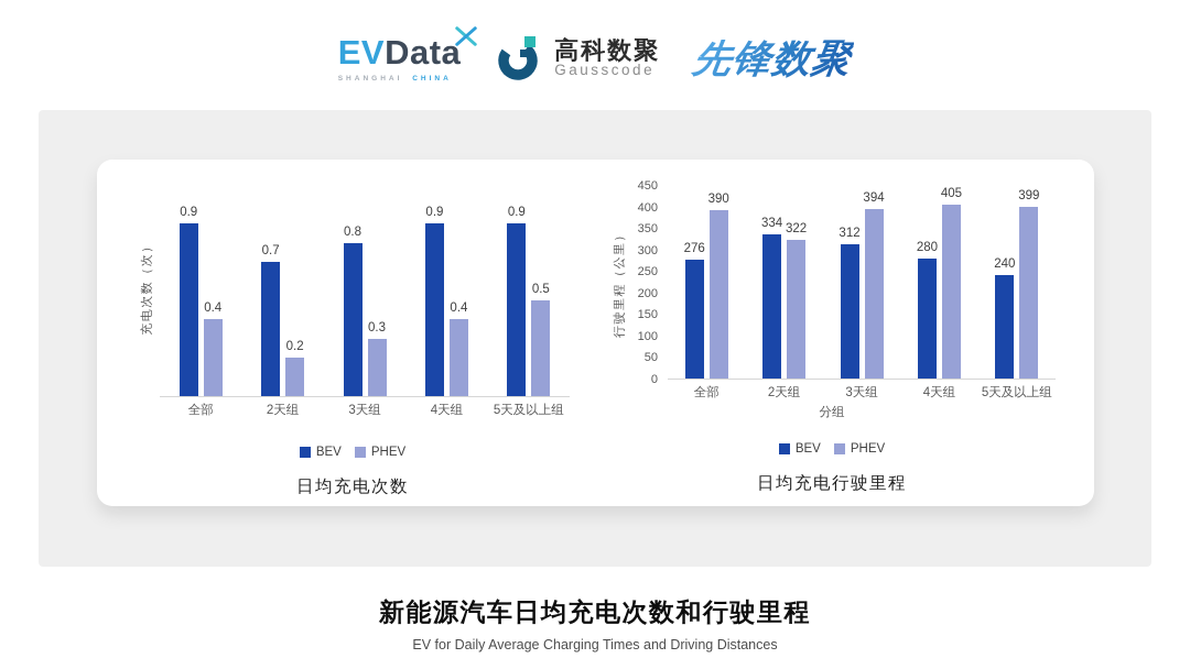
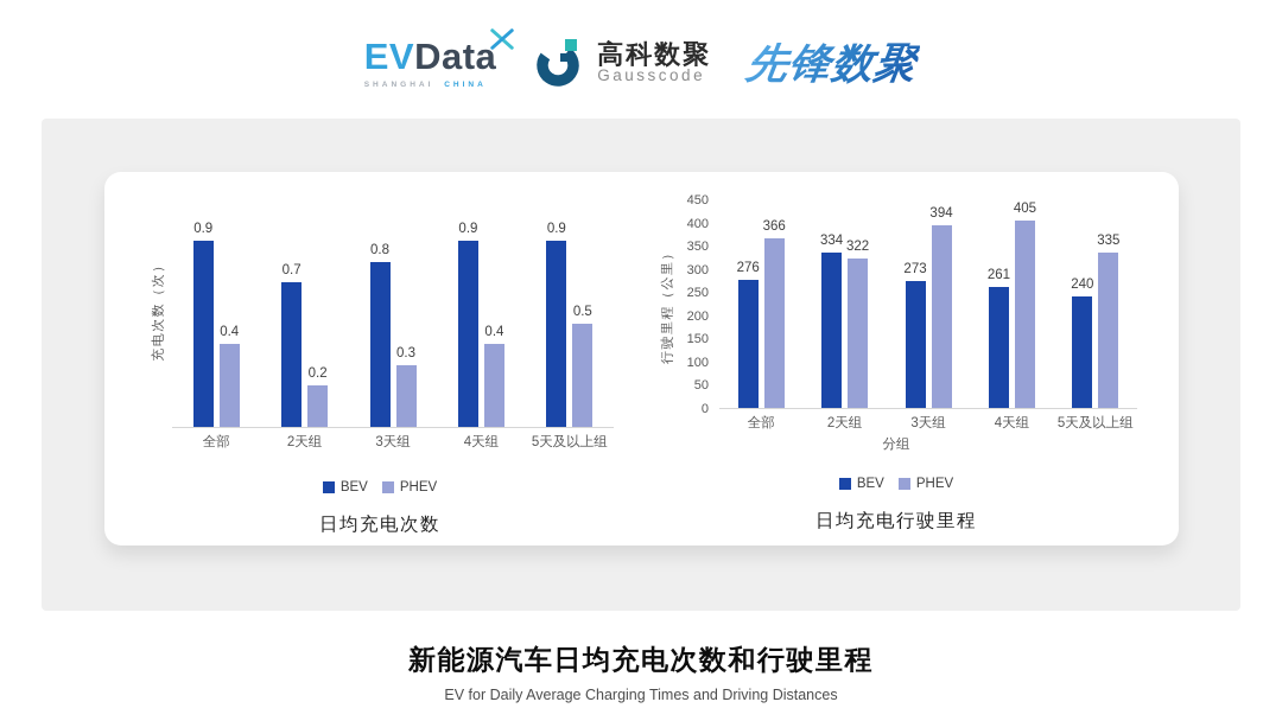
日均充电行驶里程/PHEV/全部: 390 -> 366
日均充电行驶里程/BEV/3天组: 312 -> 273
日均充电行驶里程/BEV/4天组: 280 -> 261
日均充电行驶里程/PHEV/5天及以上组: 399 -> 335
